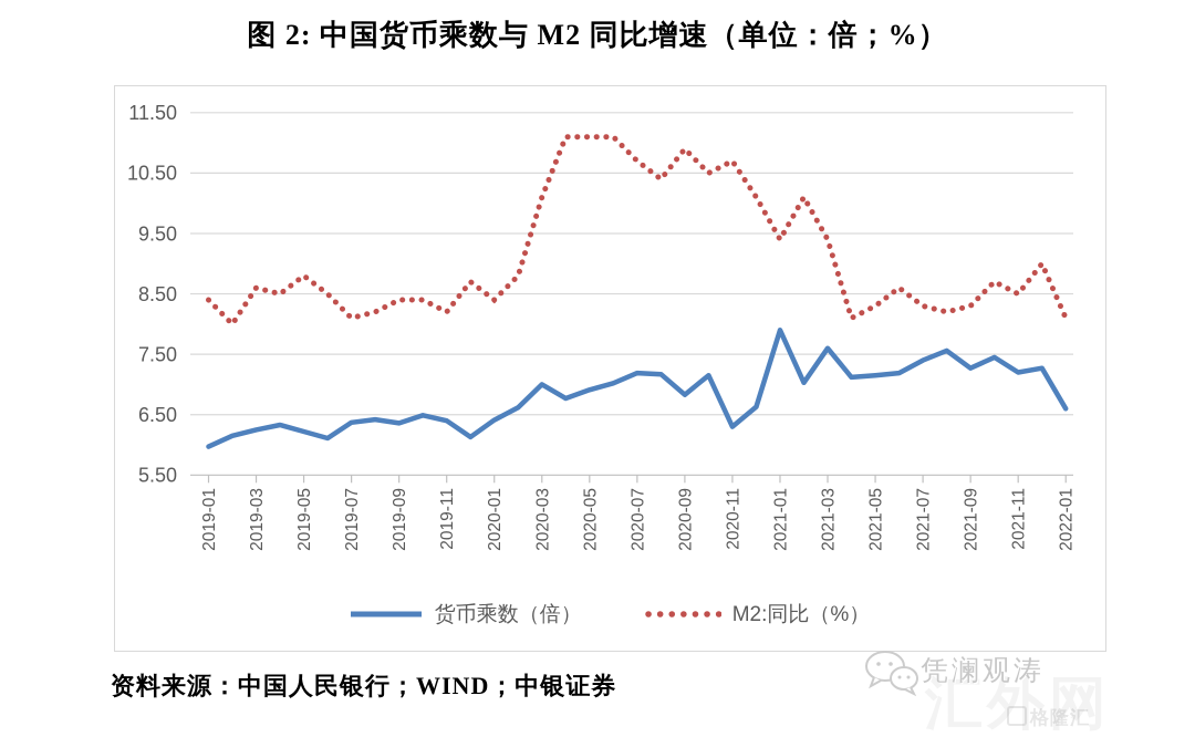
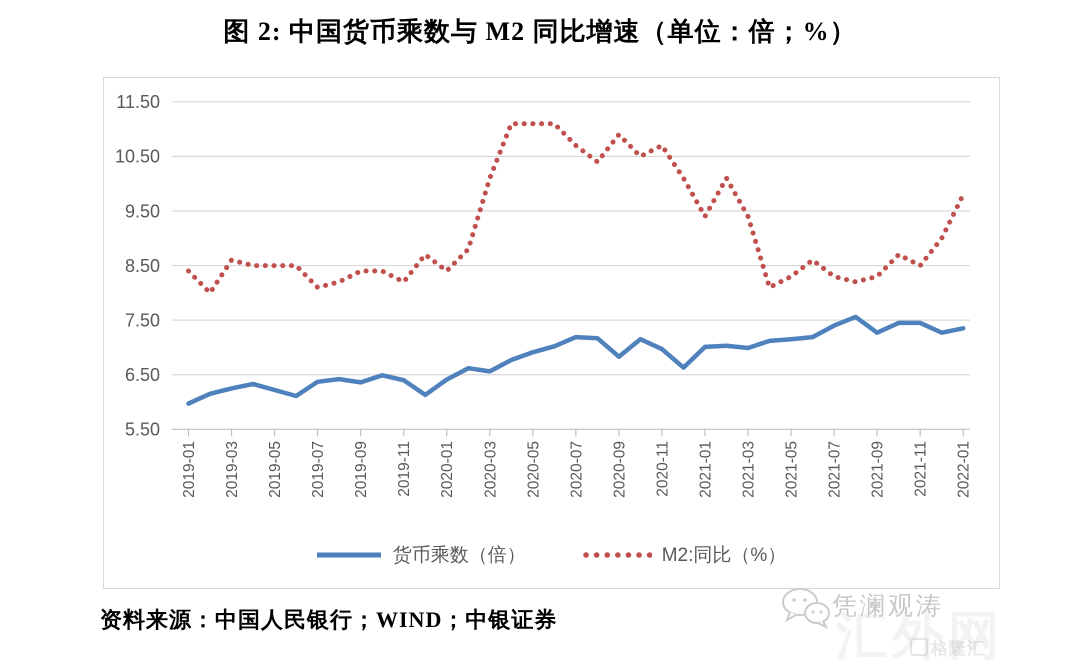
M2:同比（%）/2019-05: 8.8 -> 8.5
货币乘数（倍）/2020-03: 7.0 -> 6.6
货币乘数（倍）/2020-11: 6.3 -> 7.0
货币乘数（倍）/2021-01: 7.9 -> 7.0
货币乘数（倍）/2021-03: 7.6 -> 7.0
货币乘数（倍）/2021-11: 7.2 -> 7.5
货币乘数（倍）/2022-01: 6.6 -> 7.3
M2:同比（%）/2022-01: 8.1 -> 9.8
